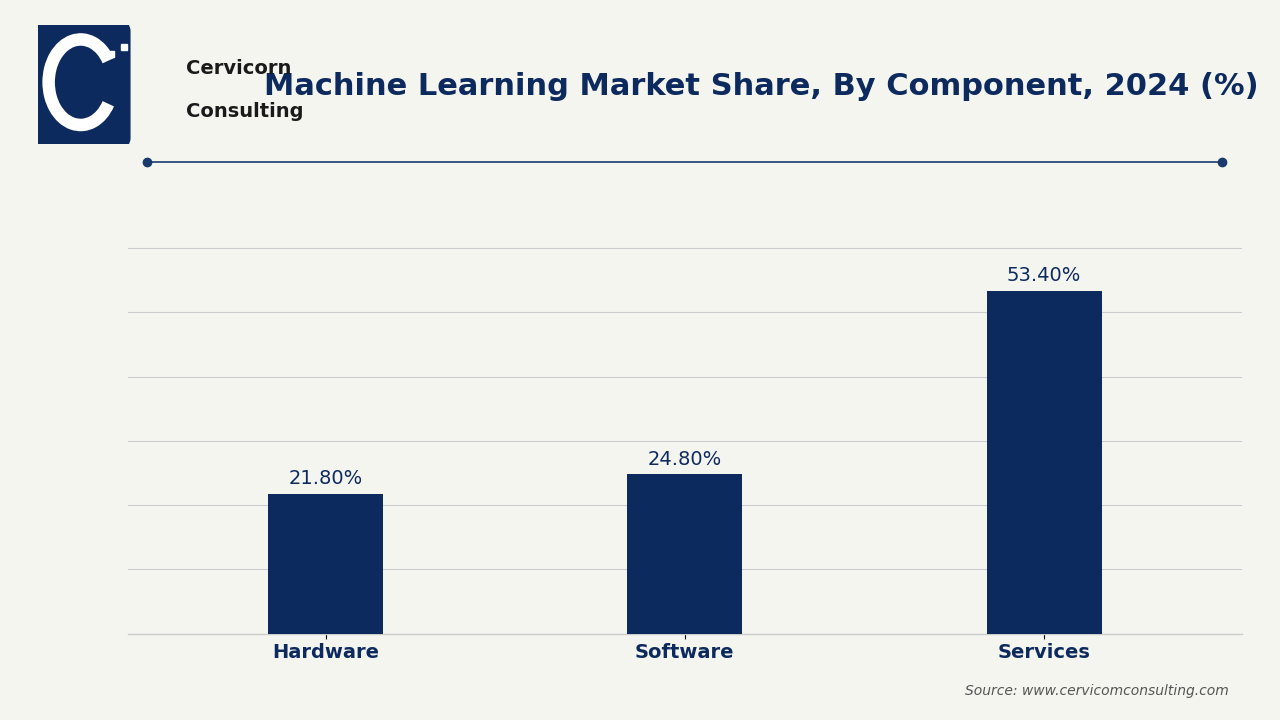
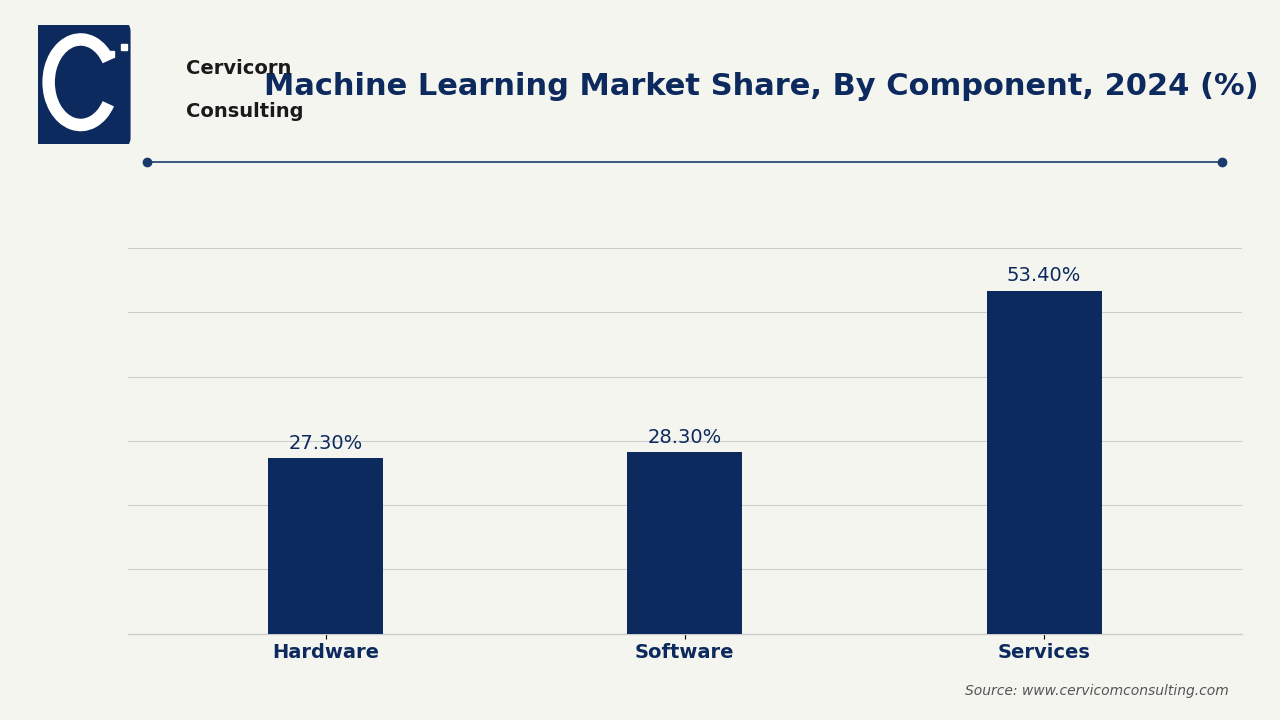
Hardware: 21.80% -> 27.30%
Software: 24.80% -> 28.30%
